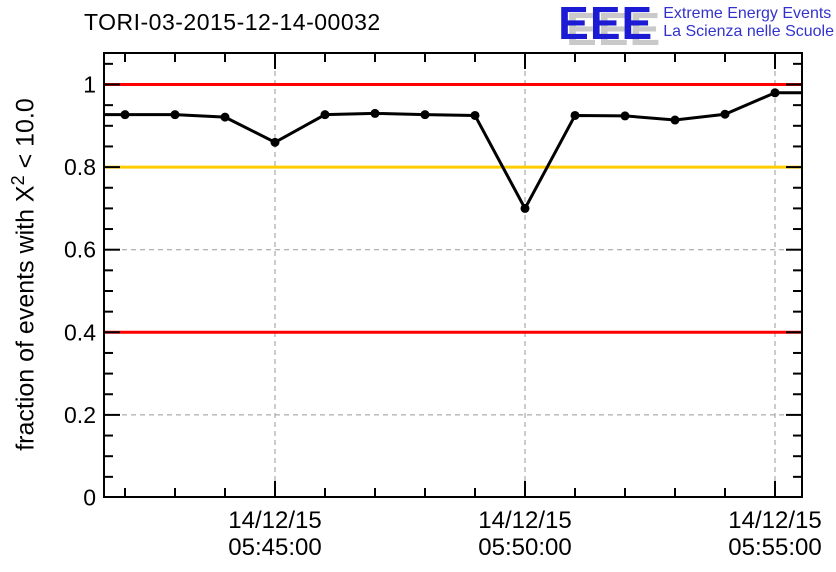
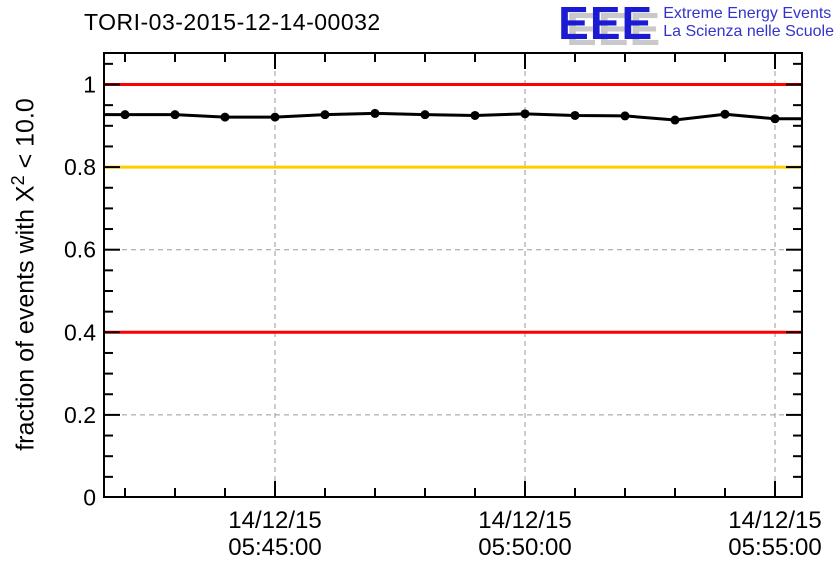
05:45:00: 0.86 -> 0.92
05:50:00: 0.70 -> 0.93
05:55:00: 0.98 -> 0.92
